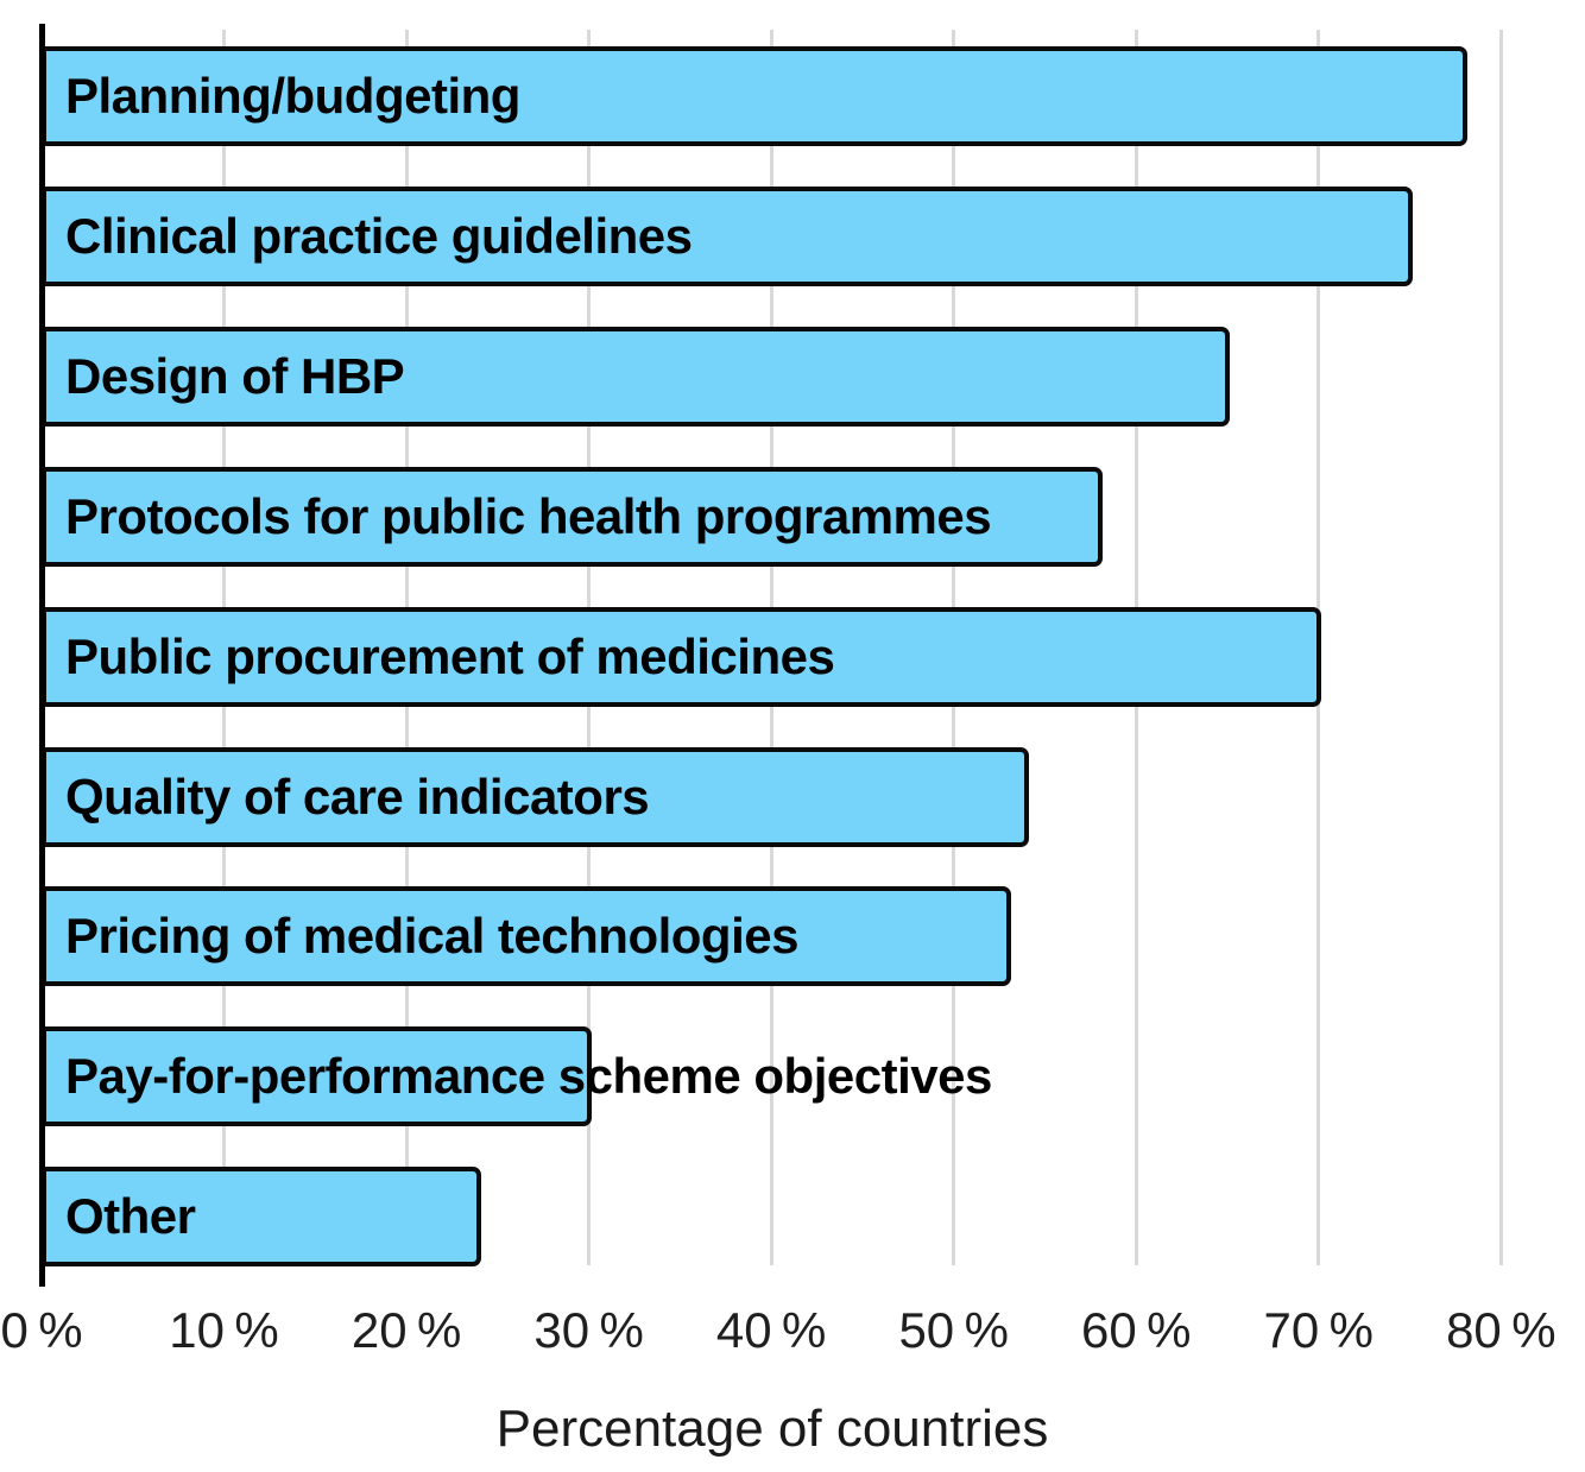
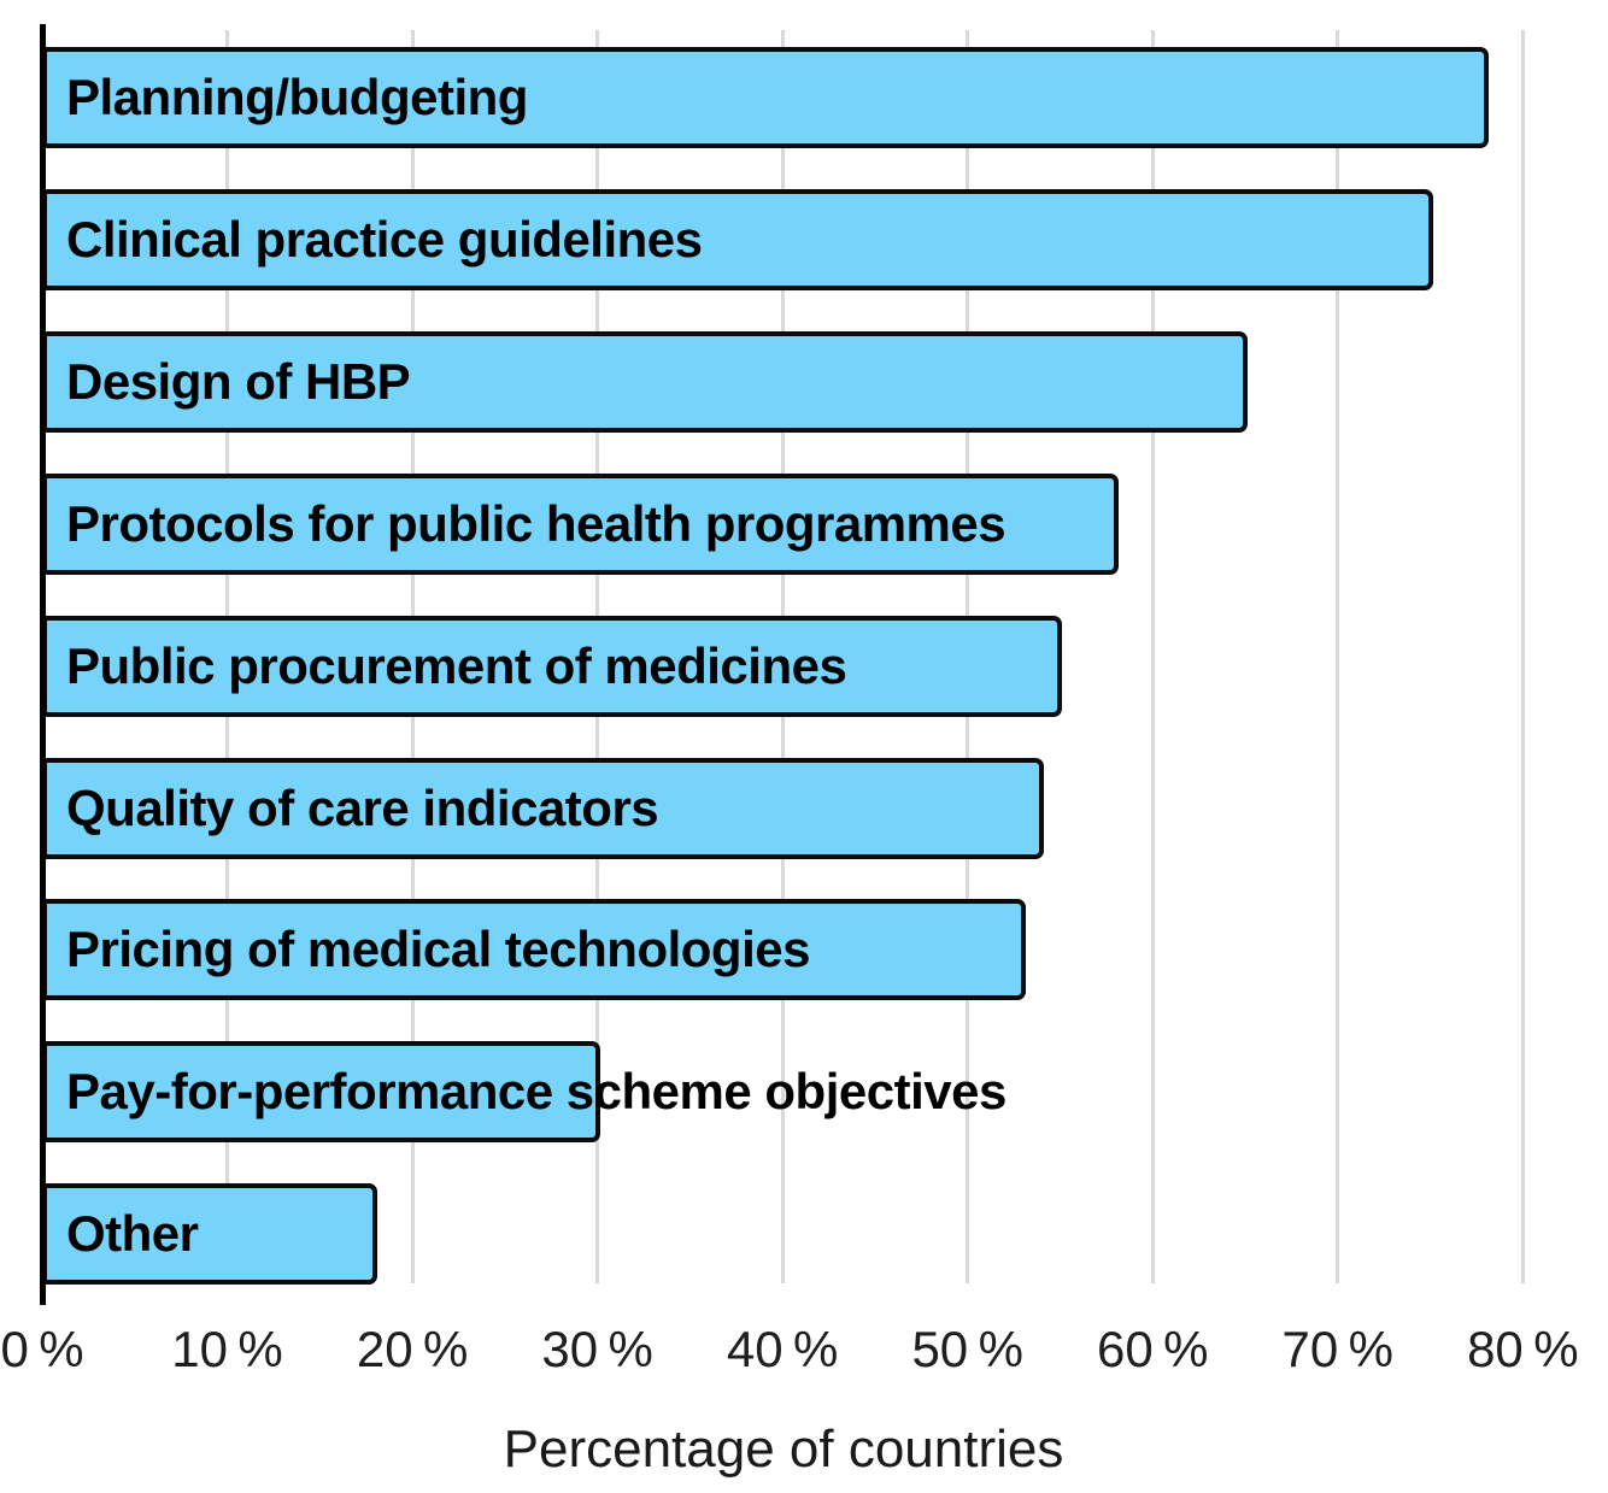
Public procurement of medicines: 70% -> 55%
Other: 24% -> 18%
